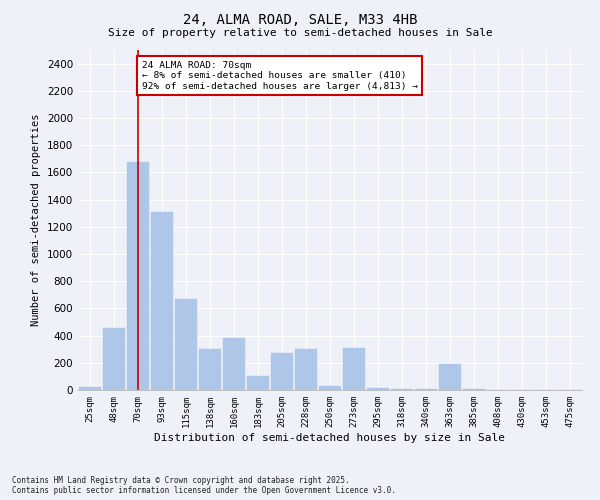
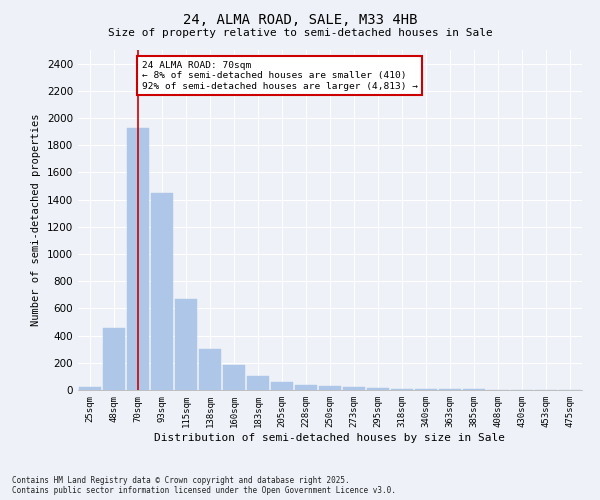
70sqm: 1680 -> 1930
93sqm: 1310 -> 1450
160sqm: 380 -> 180
205sqm: 270 -> 60
228sqm: 300 -> 40
273sqm: 310 -> 20
363sqm: 190 -> 0
